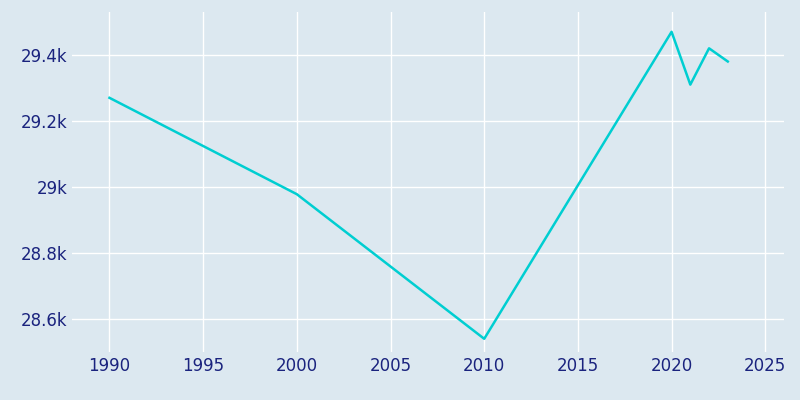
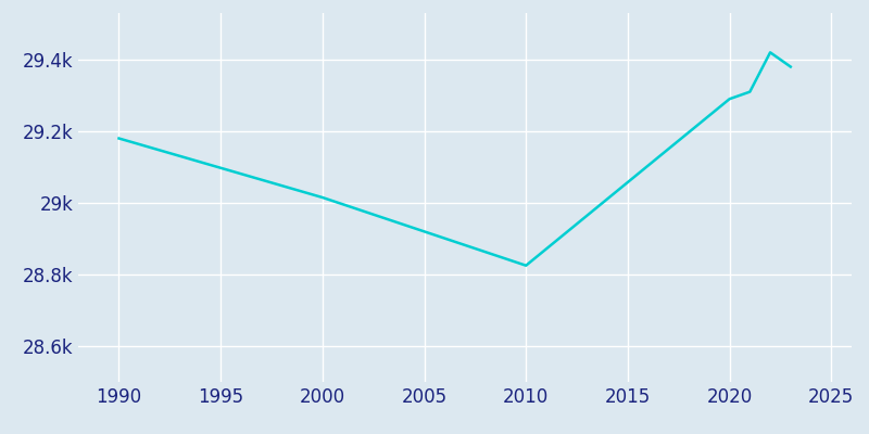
1990: 29.270k -> 29.180k
2000: 28.978k -> 29.015k
2010: 28.540k -> 28.825k
2020: 29.470k -> 29.290k
